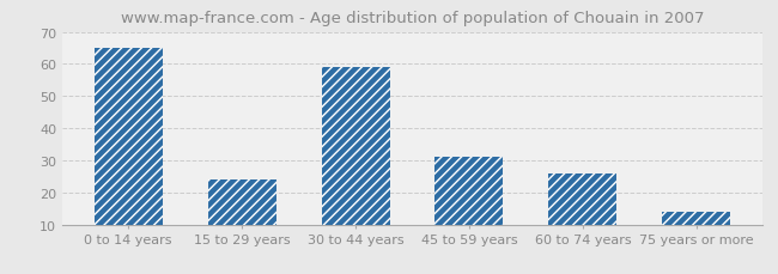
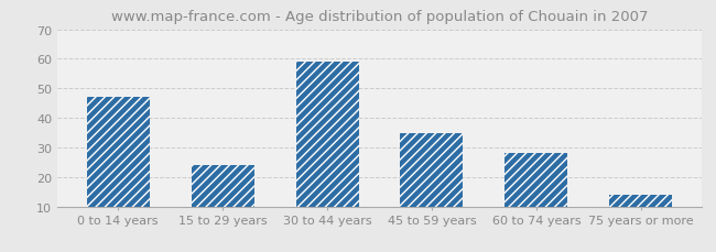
0 to 14 years: 65 -> 47
45 to 59 years: 31 -> 35
60 to 74 years: 26 -> 28
